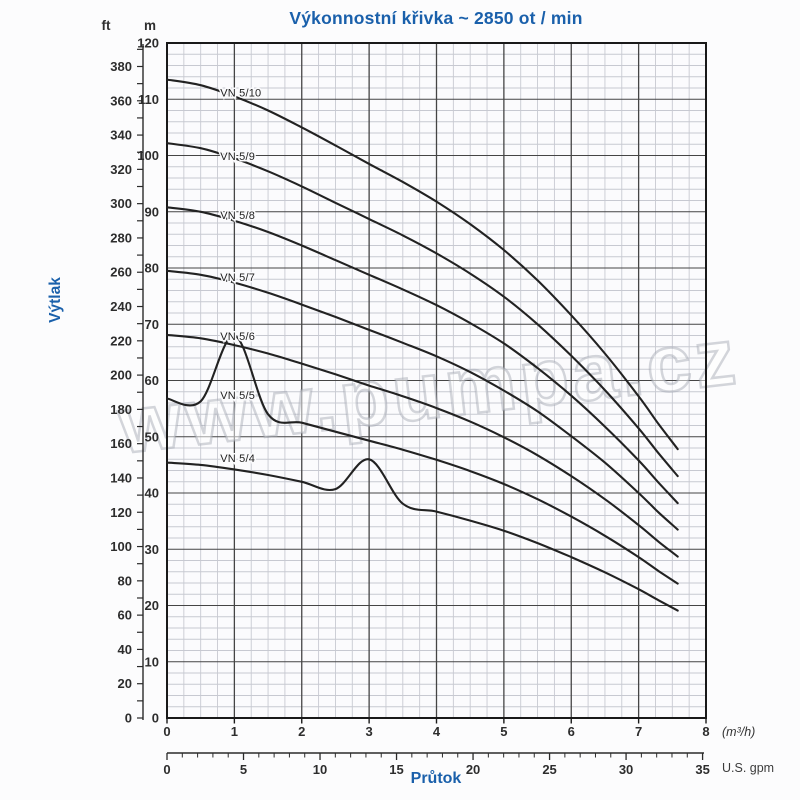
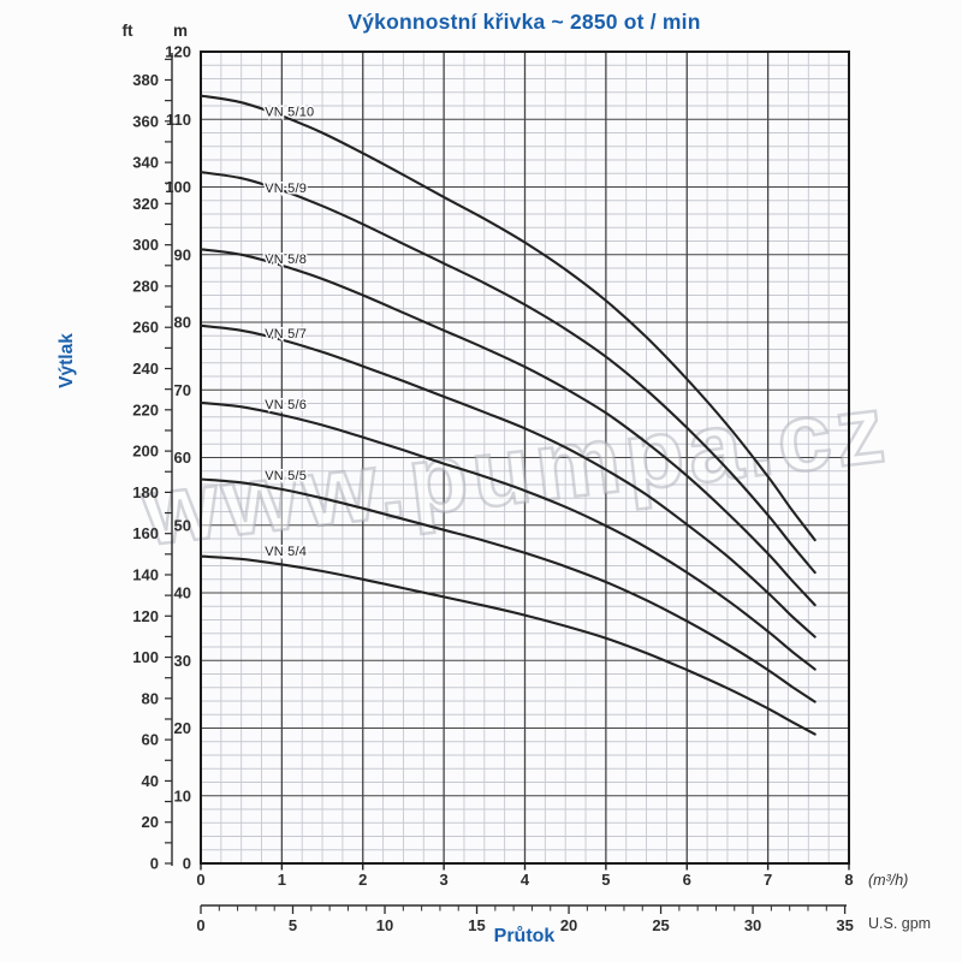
VN 5/5/1: 68 -> 55
VN 5/4/3: 46 -> 39
